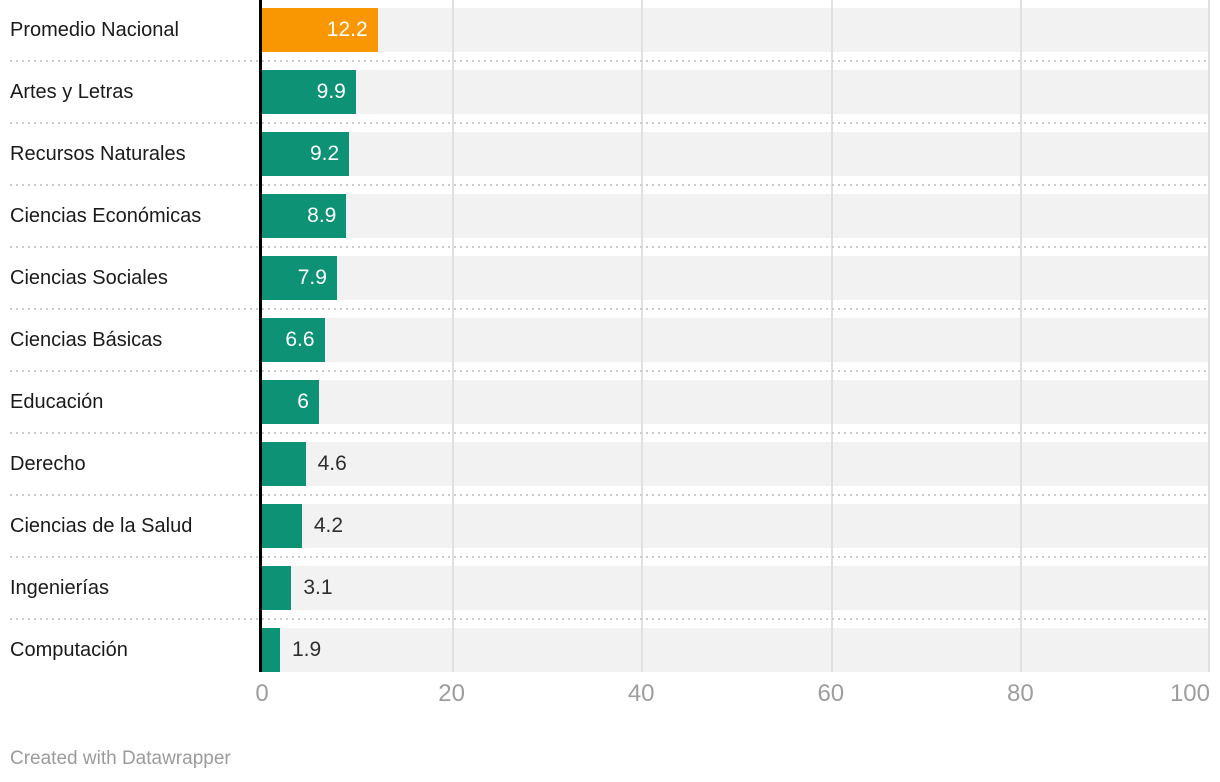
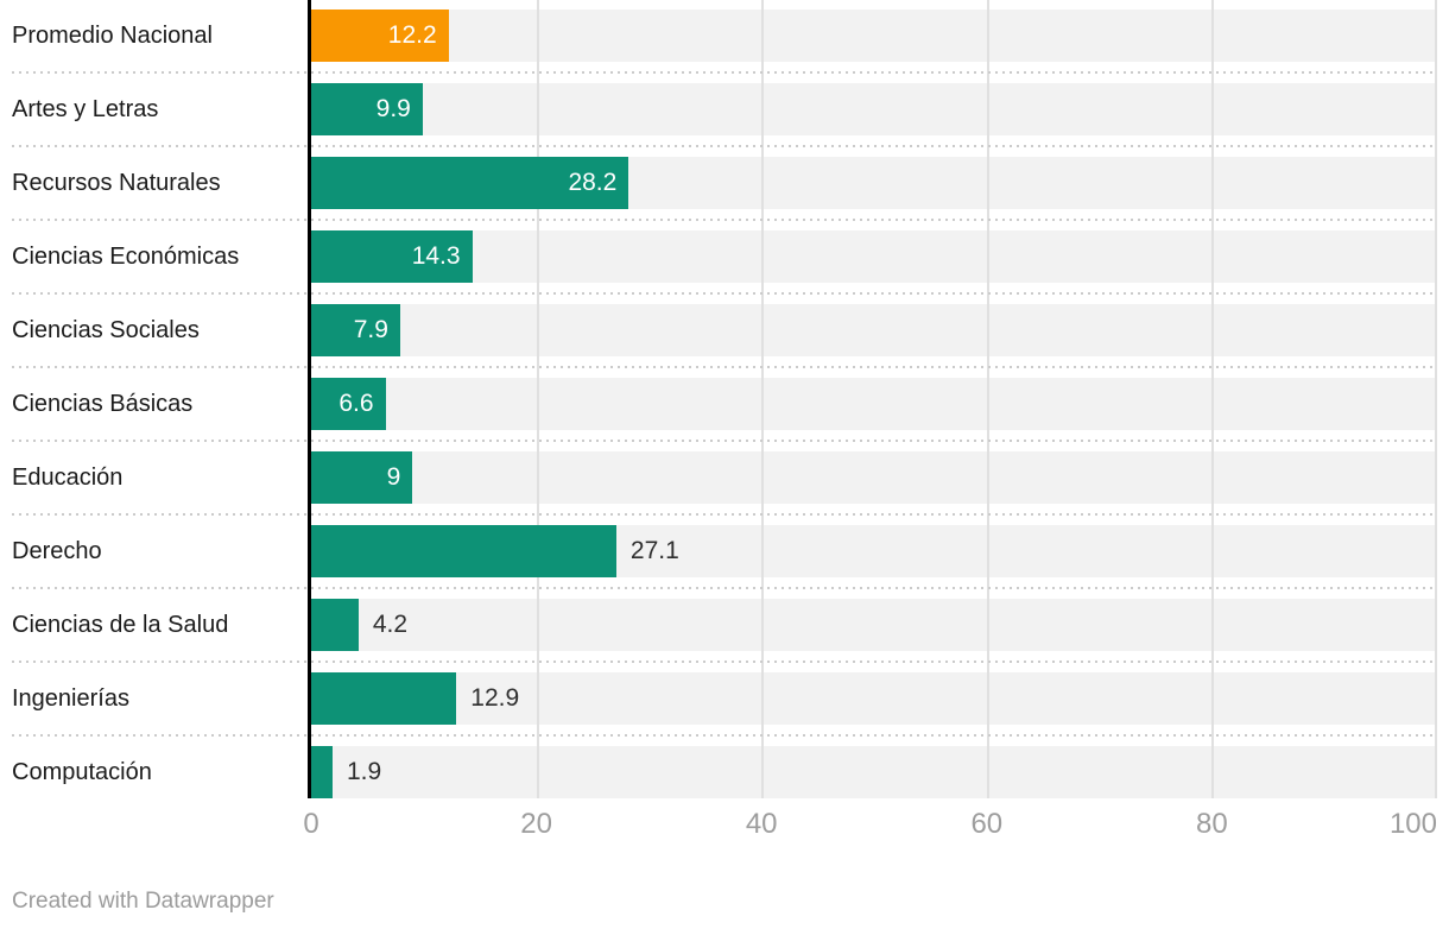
Recursos Naturales: 9.2 -> 28.2
Ciencias Económicas: 8.9 -> 14.3
Educación: 6 -> 9
Derecho: 4.6 -> 27.1
Ingenierías: 3.1 -> 12.9
